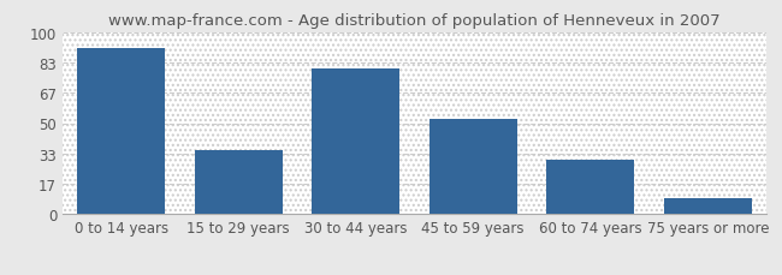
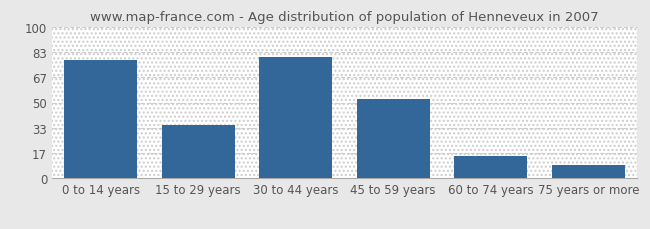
0 to 14 years: 91 -> 78
60 to 74 years: 30 -> 15
